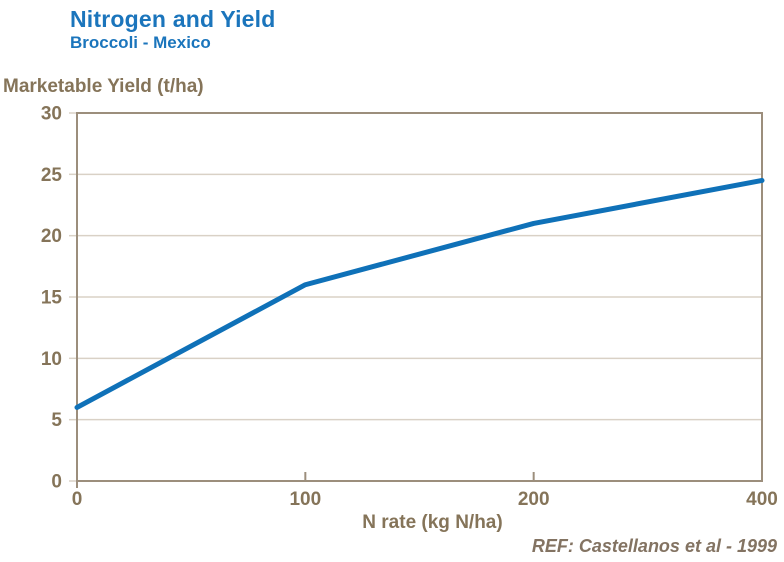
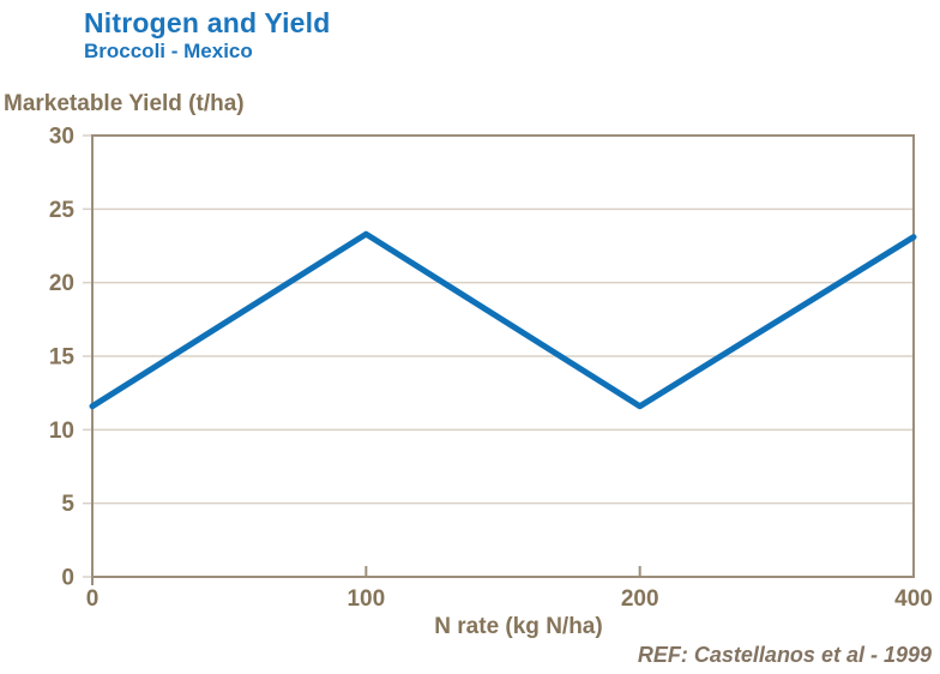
0: 6.0 -> 11.6
100: 16.0 -> 23.3
200: 21.0 -> 11.6
400: 24.5 -> 23.1
